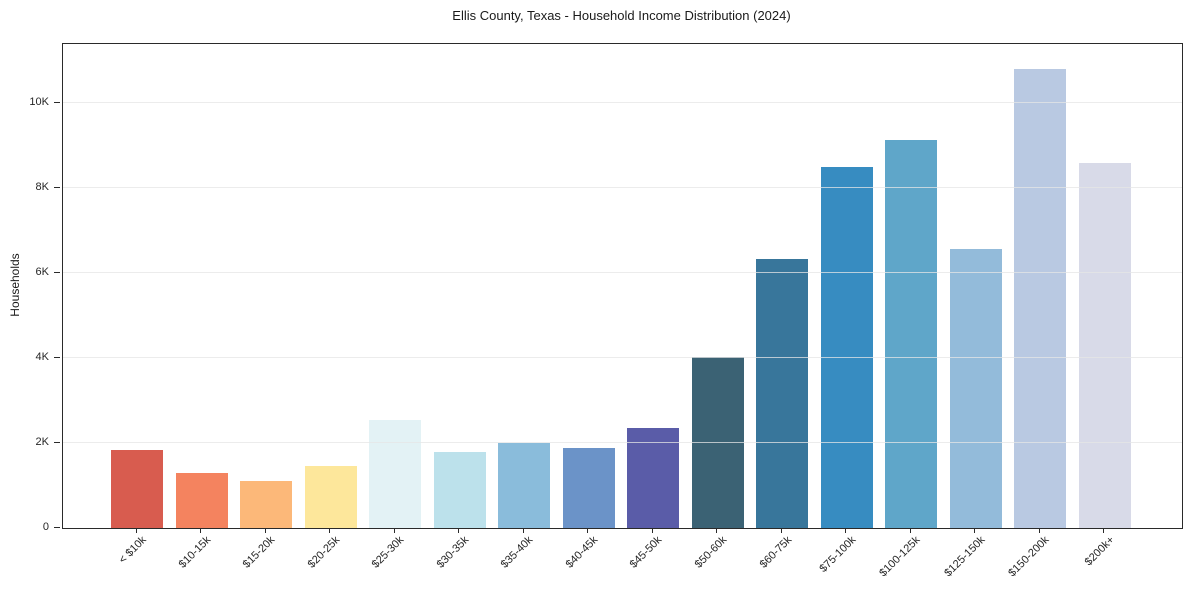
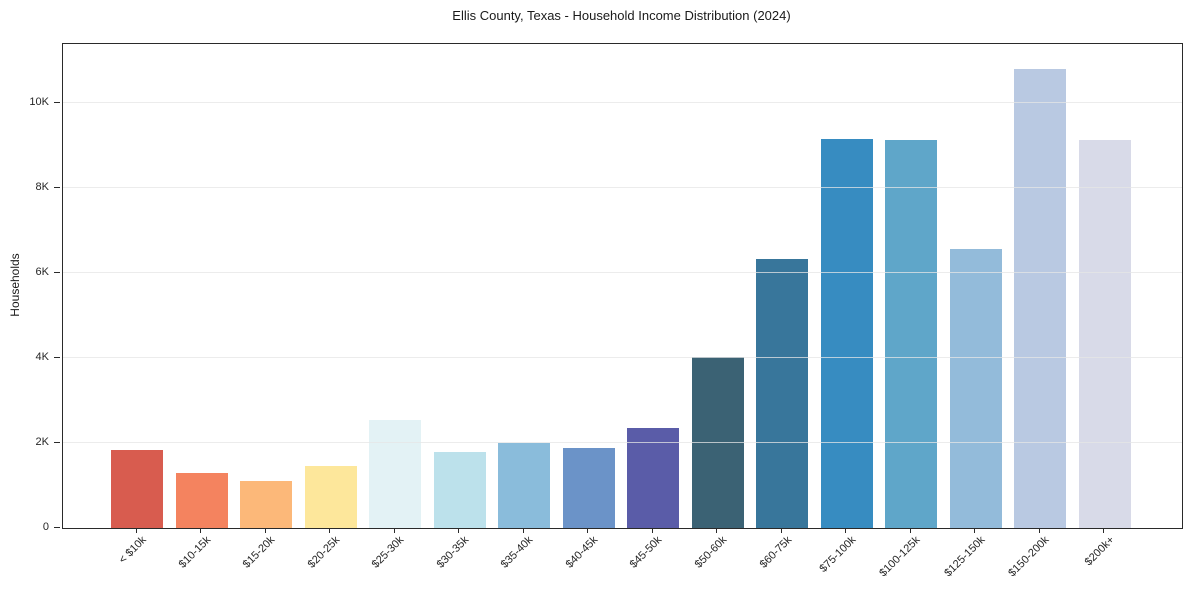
$75-100k: 8.5K -> 9.2K
$200k+: 8.6K -> 9.1K
